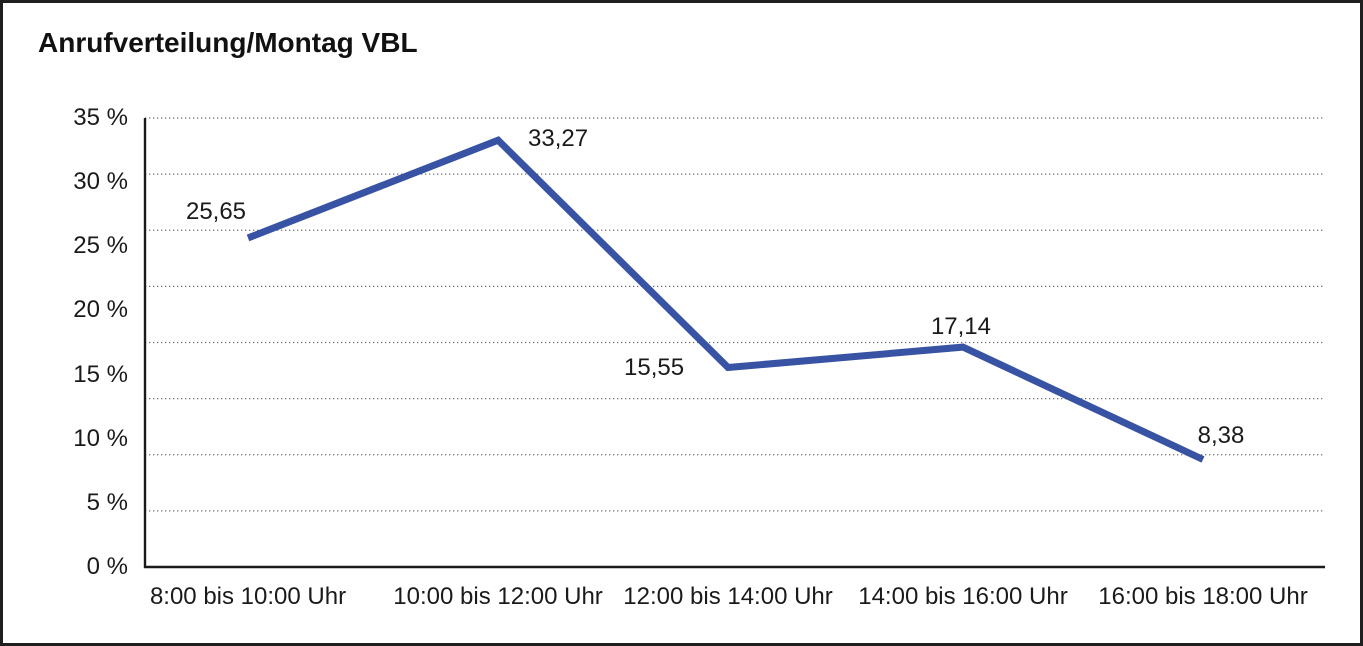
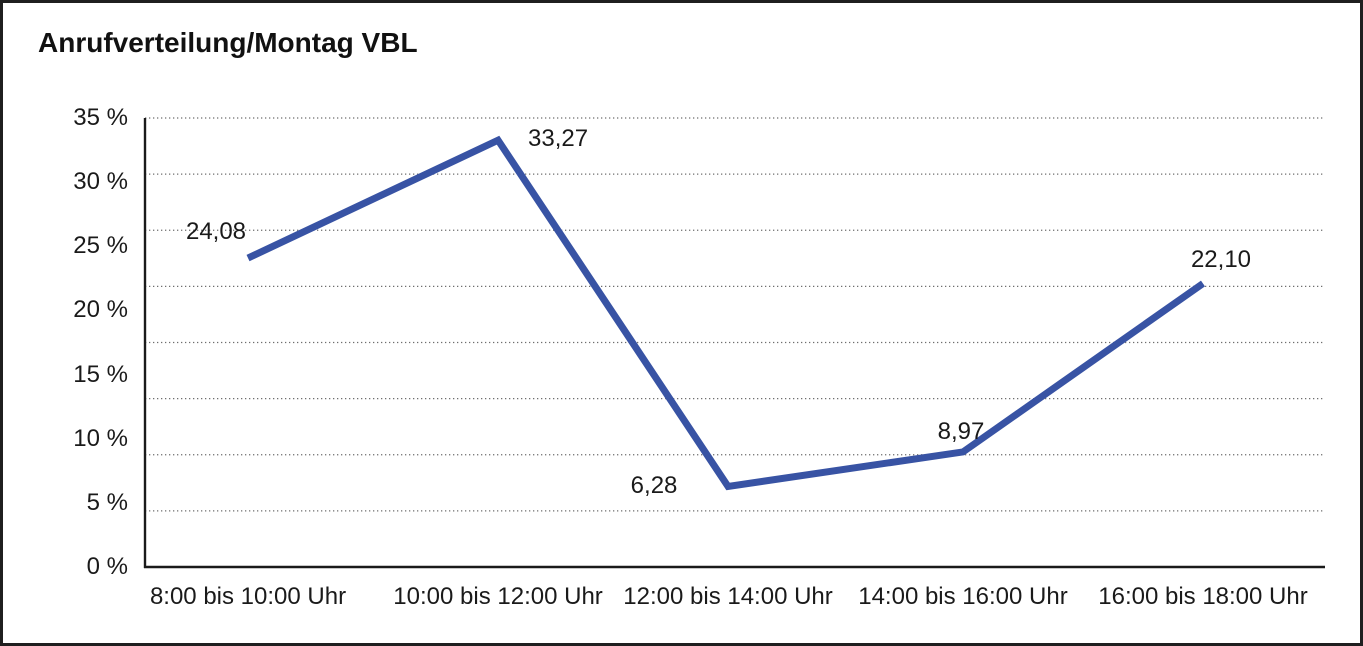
8:00 bis 10:00 Uhr: 25,65 -> 24,08
12:00 bis 14:00 Uhr: 15,55 -> 6,28
14:00 bis 16:00 Uhr: 17,14 -> 8,97
16:00 bis 18:00 Uhr: 8,38 -> 22,10
